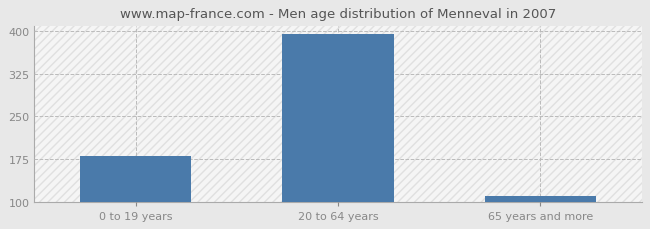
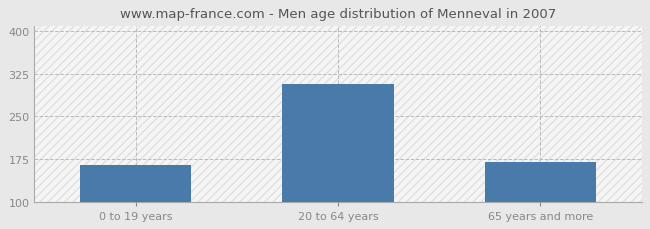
0 to 19 years: 180 -> 164
20 to 64 years: 395 -> 308
65 years and more: 110 -> 170
